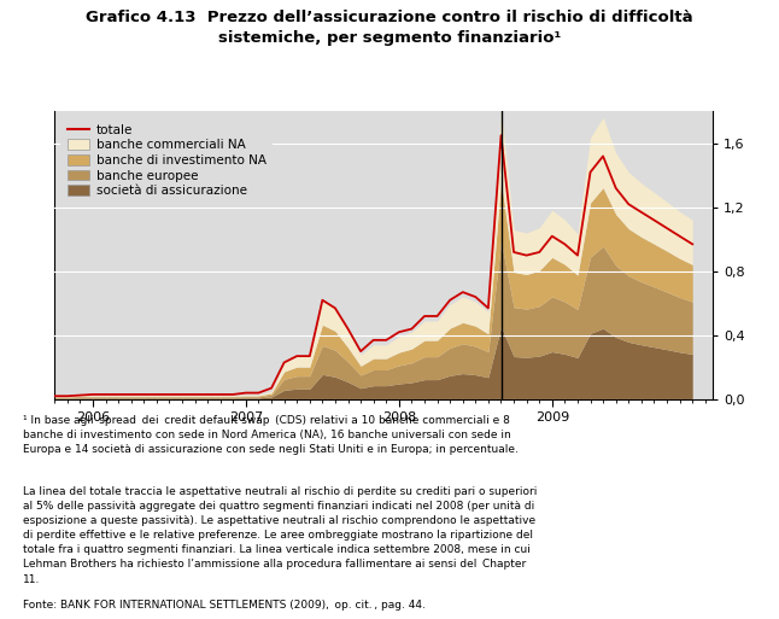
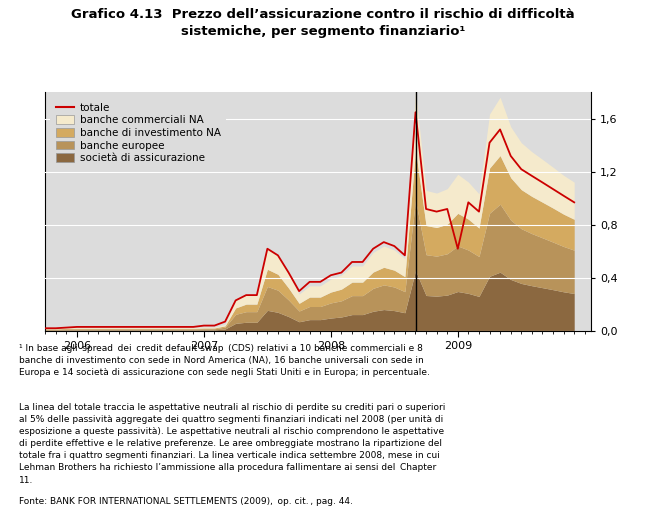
totale/2009: 1,02 -> 0,62
